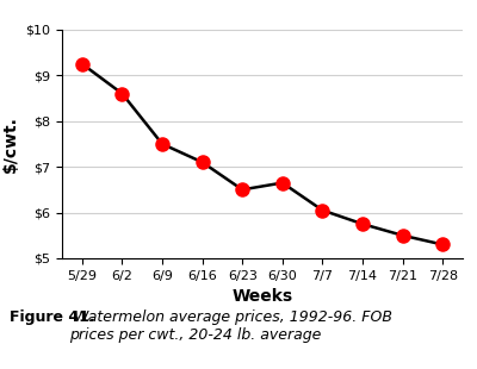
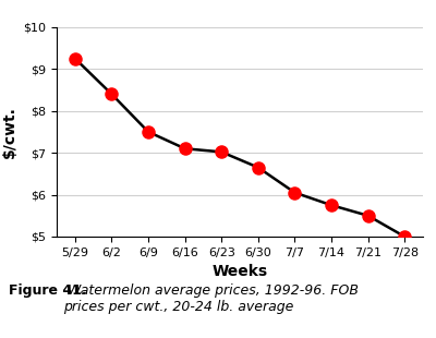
6/2: $8.60 -> $8.40
6/23: $6.50 -> $7.02
7/28: $5.30 -> $5.00
